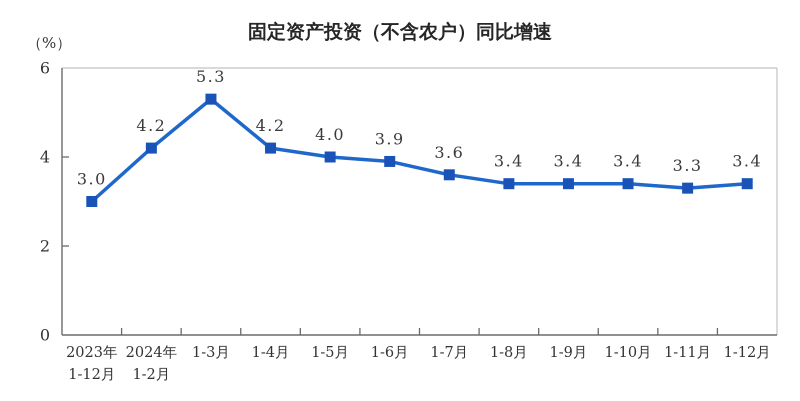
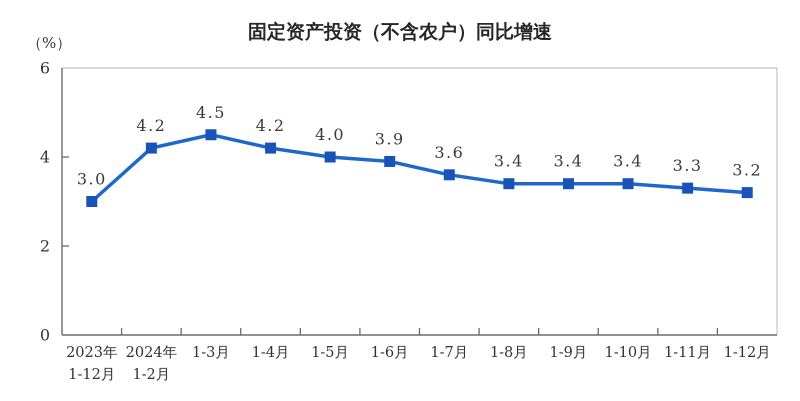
1-3月: 5.3 -> 4.5
1-12月: 3.4 -> 3.2
